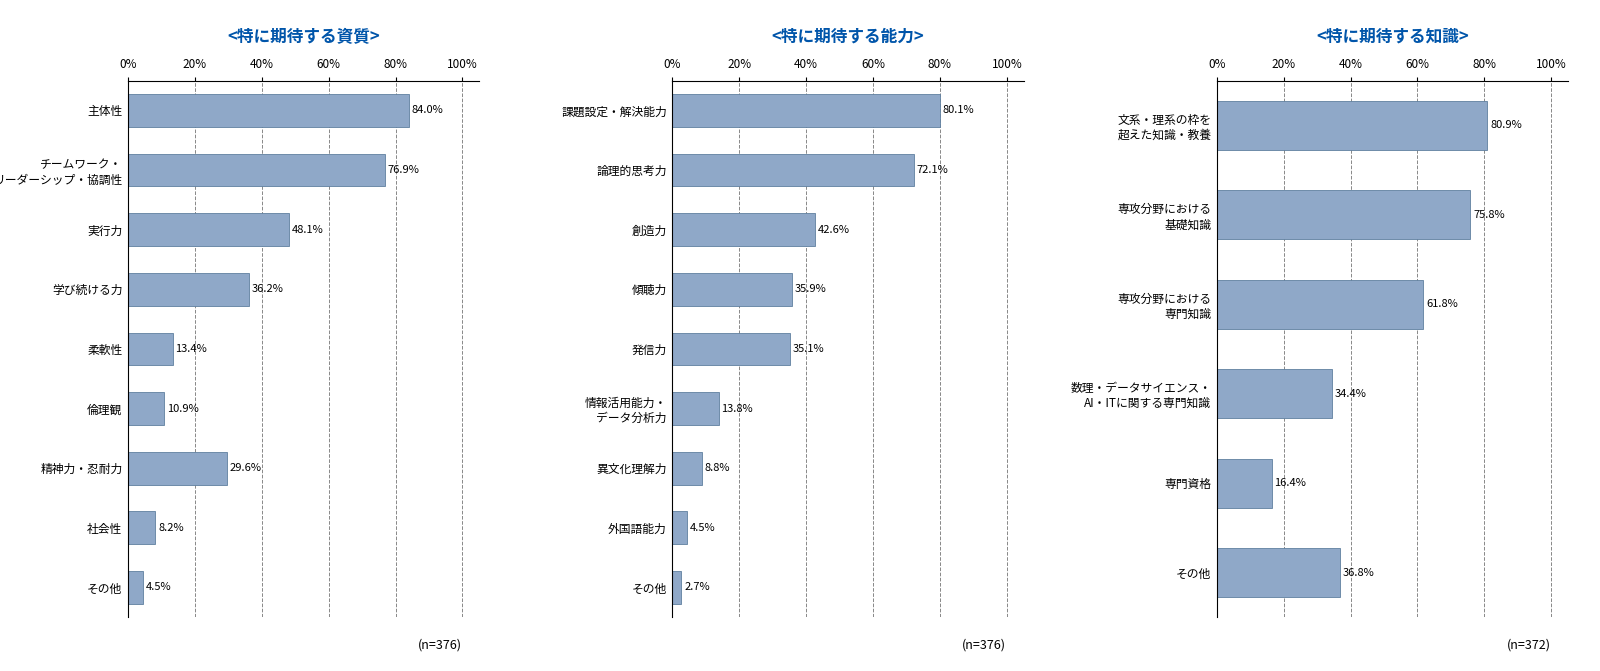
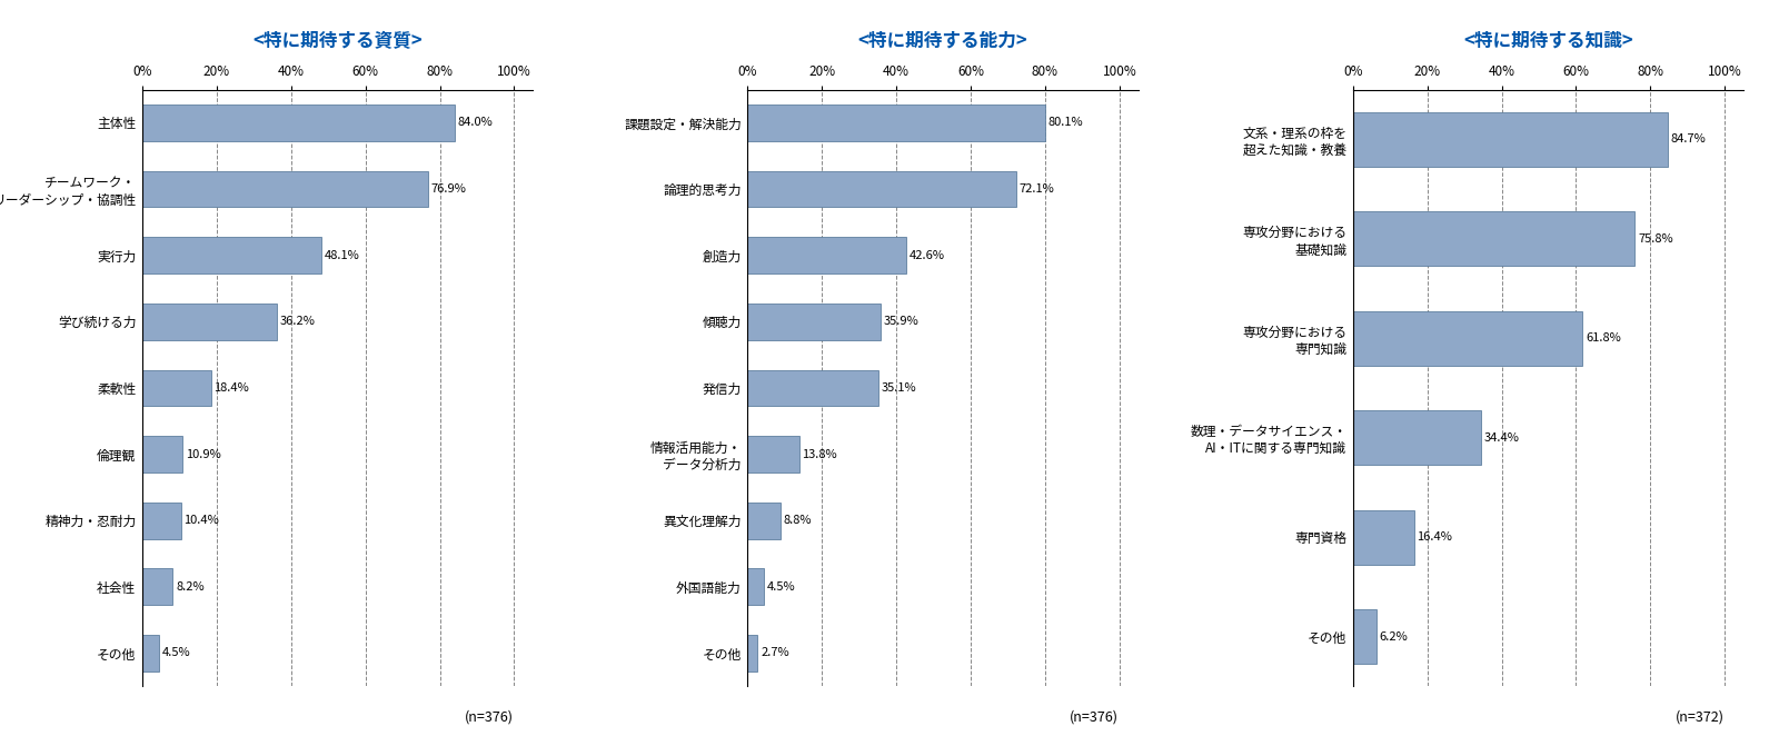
<特に期待する資質>/柔軟性: 13.4% -> 18.4%
<特に期待する資質>/精神力・忍耐力: 29.6% -> 10.4%
<特に期待する知識>/文系・理系の枠を 超えた知識・教養: 80.9% -> 84.7%
<特に期待する知識>/その他: 36.8% -> 6.2%
